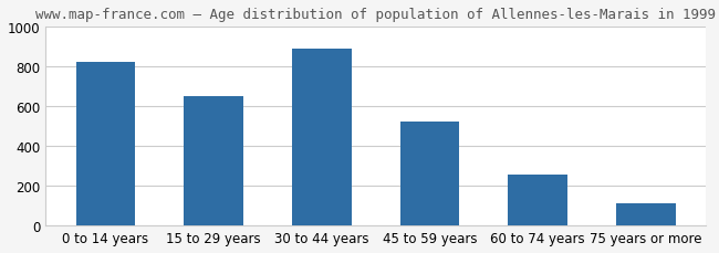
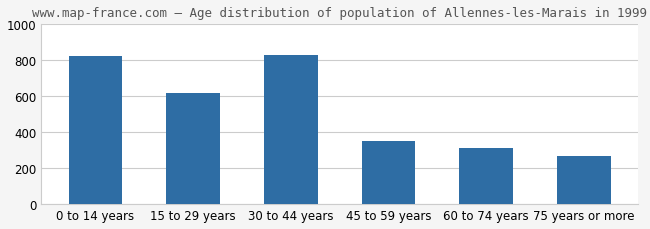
15 to 29 years: 650 -> 620
30 to 44 years: 890 -> 830
45 to 59 years: 520 -> 350
60 to 74 years: 260 -> 310
75 years or more: 110 -> 270
